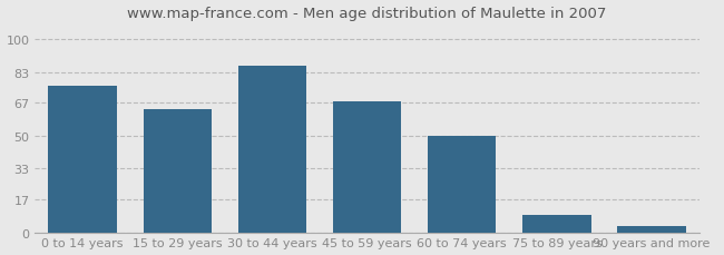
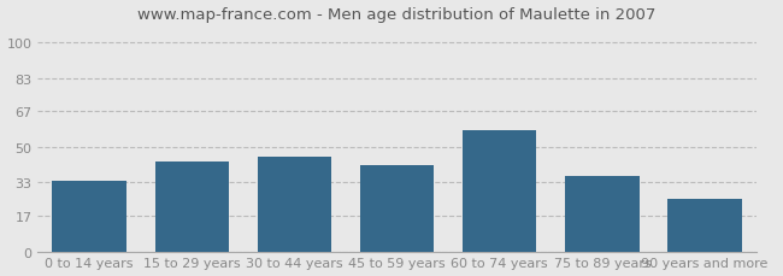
0 to 14 years: 76 -> 34
15 to 29 years: 64 -> 43
30 to 44 years: 86 -> 45
45 to 59 years: 68 -> 41
60 to 74 years: 50 -> 58
75 to 89 years: 9 -> 36
90 years and more: 3 -> 25
